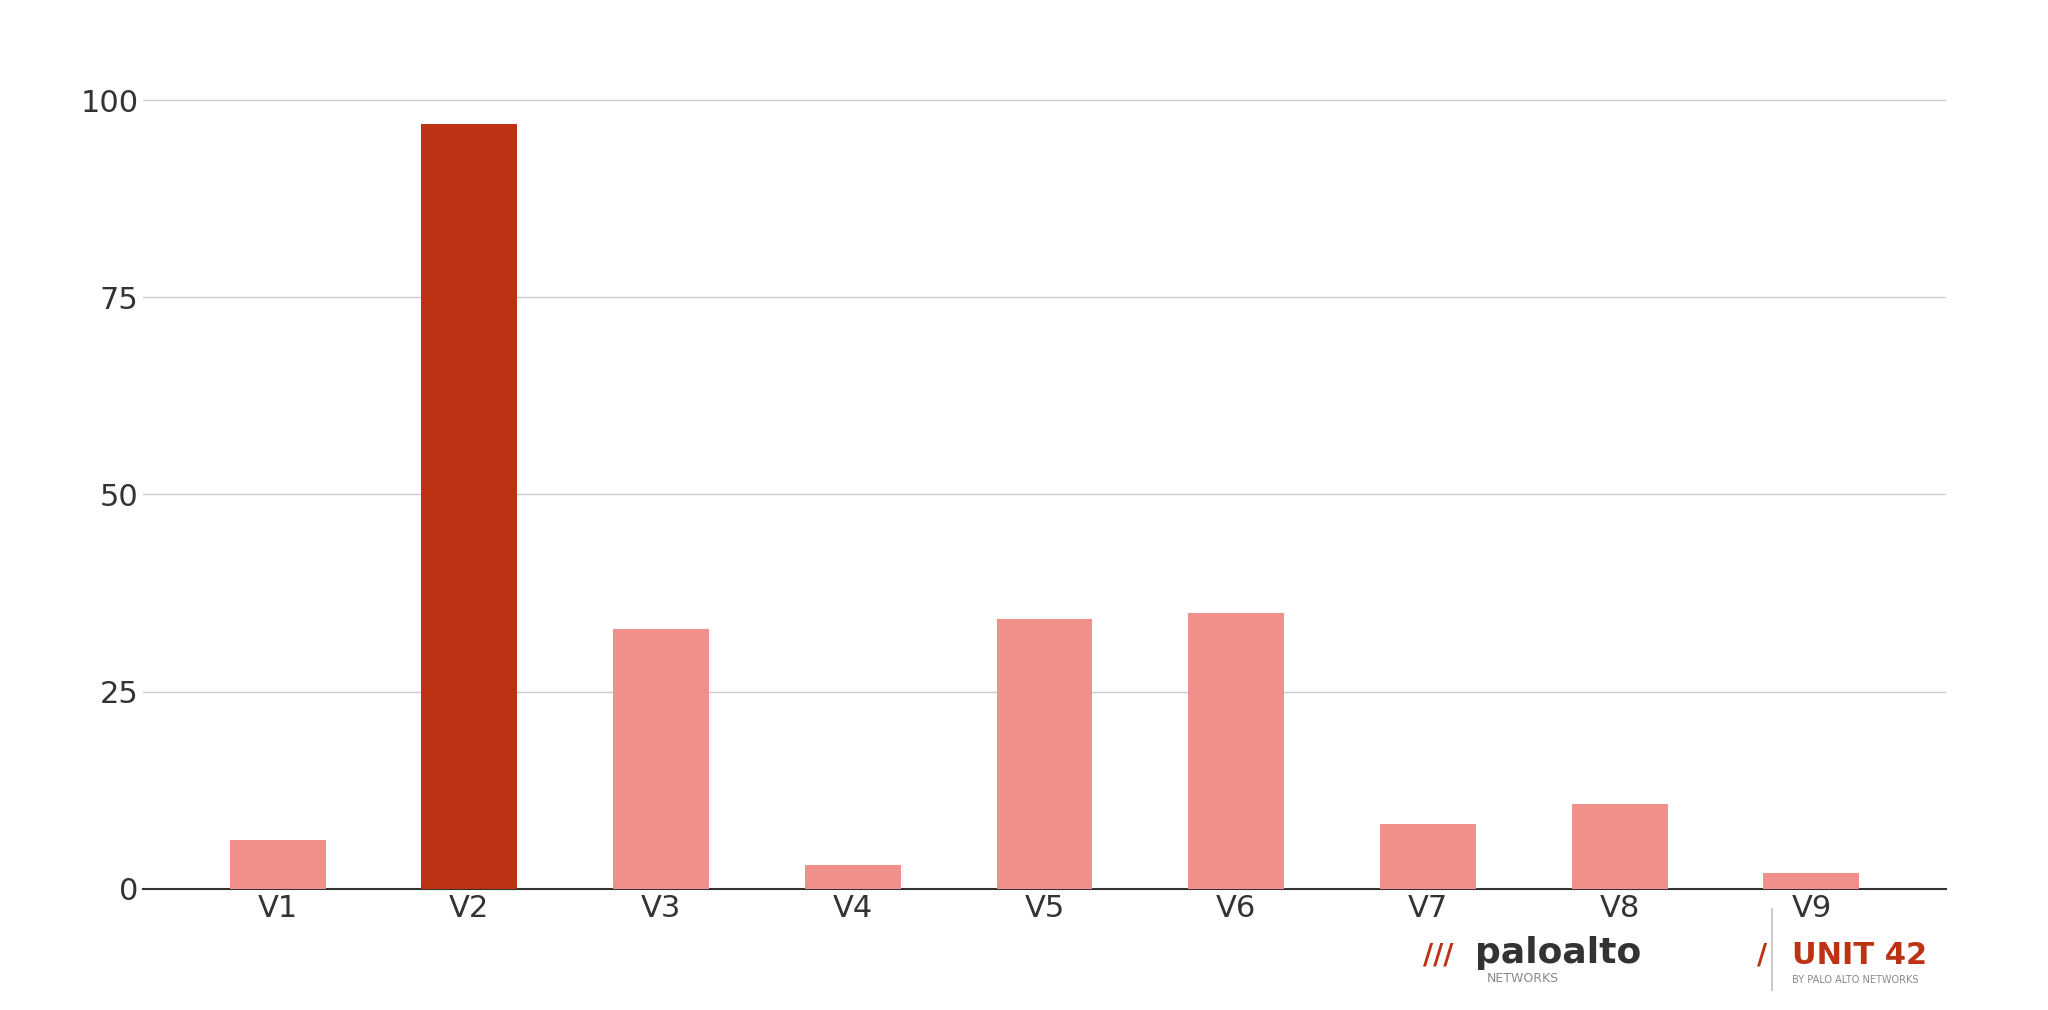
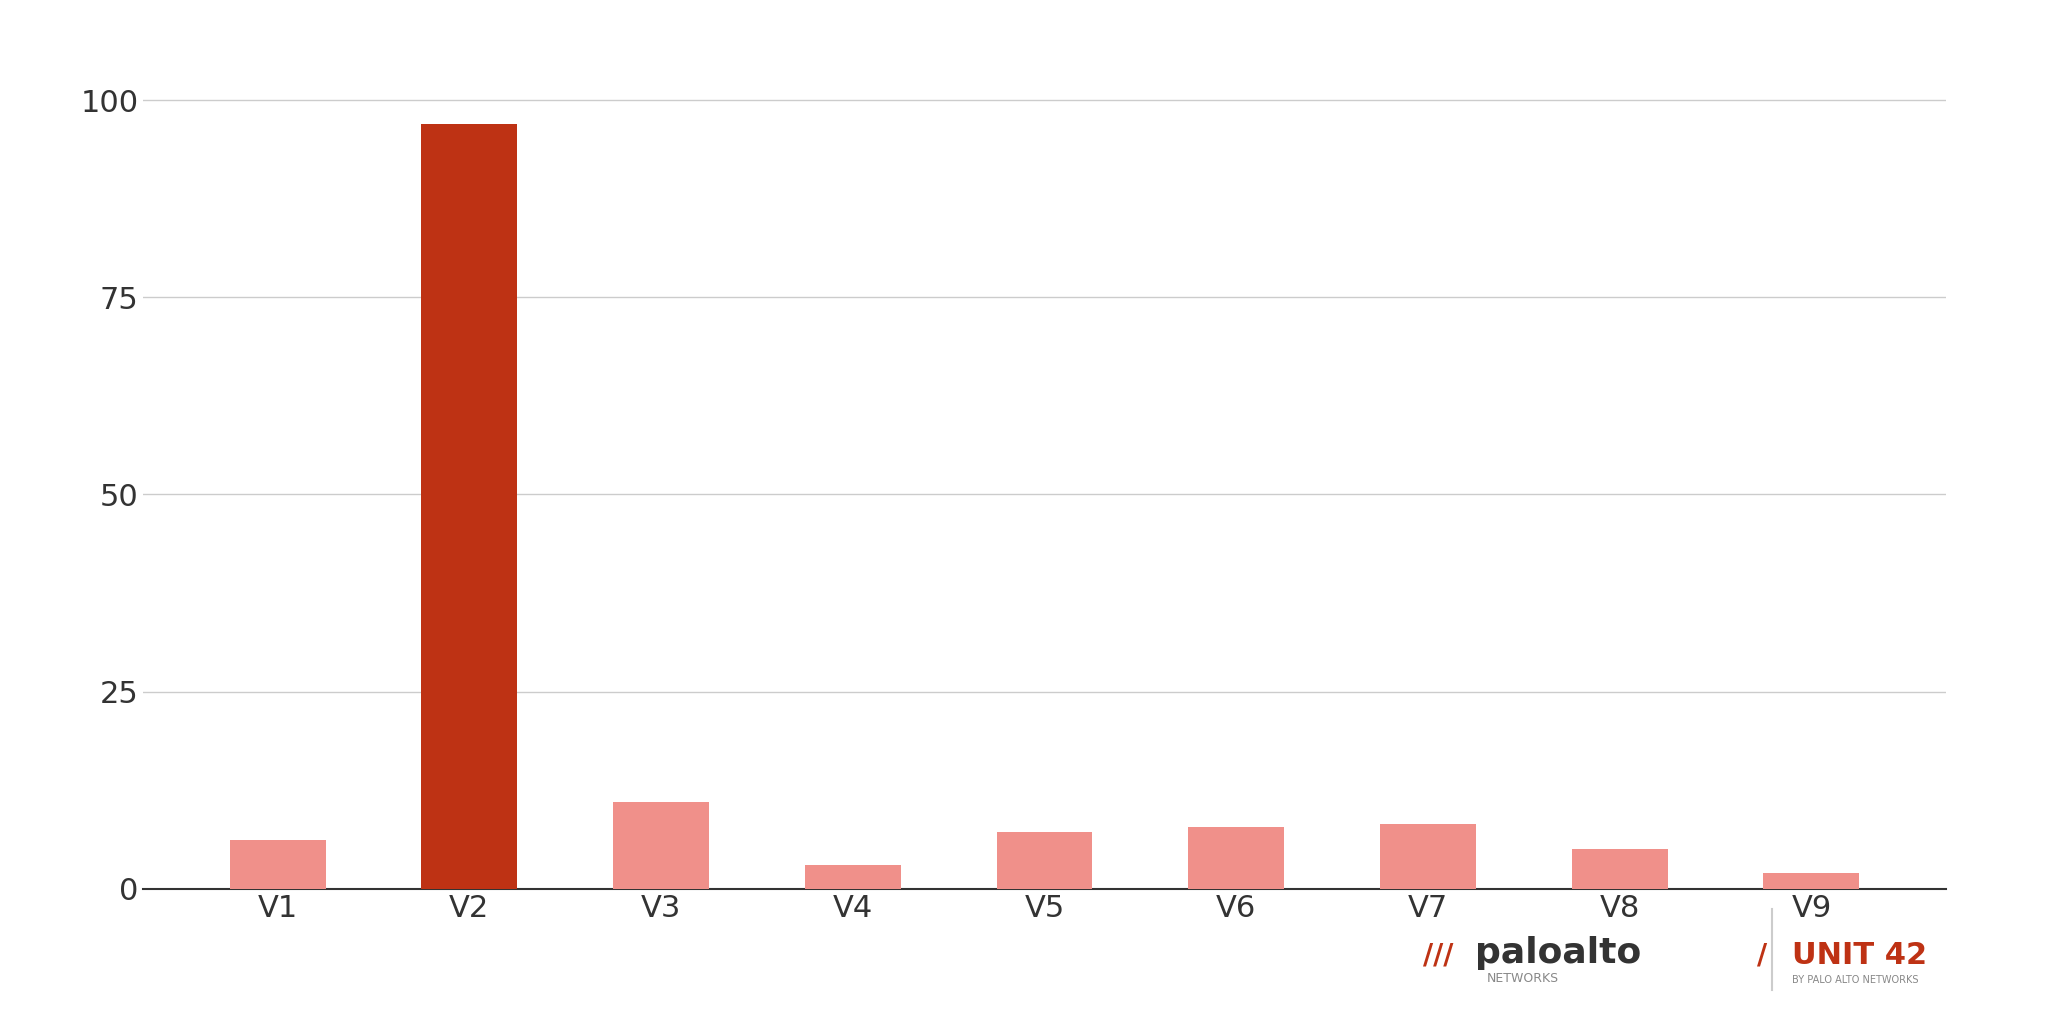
V3: 33.0 -> 11.0
V5: 34.2 -> 7.2
V6: 35.0 -> 7.8
V8: 10.8 -> 5.0
